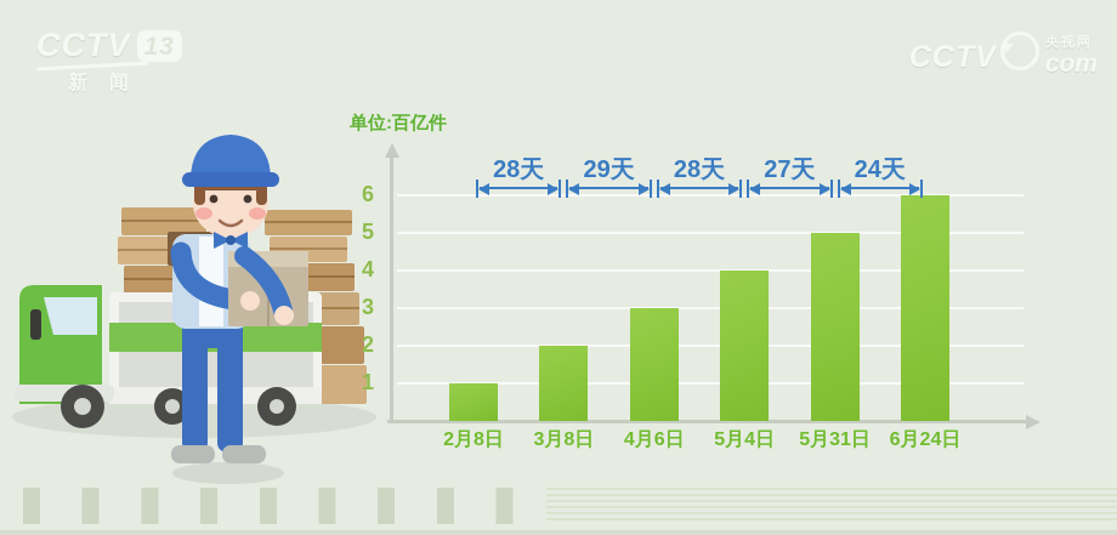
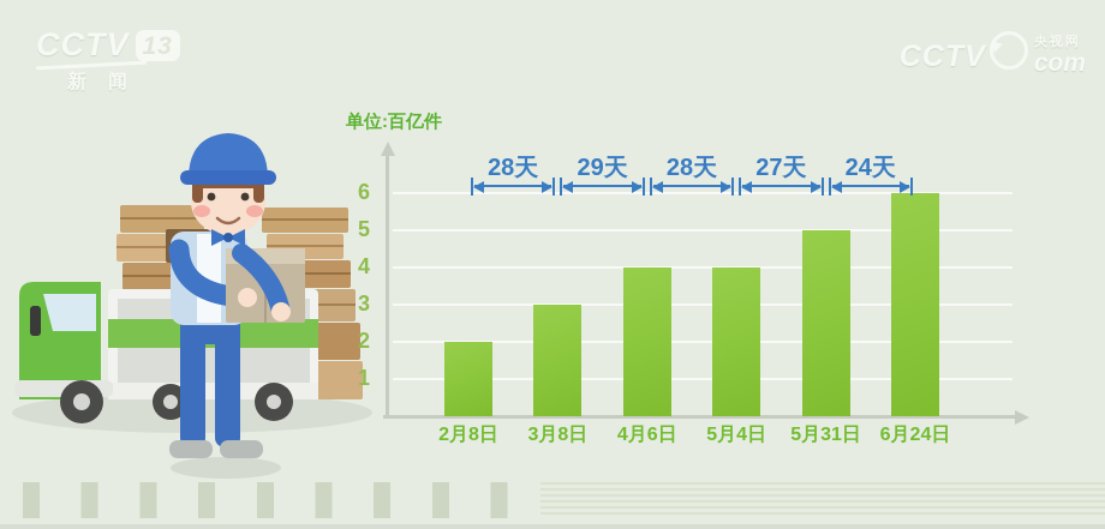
2月8日: 1 -> 2
3月8日: 2 -> 3
4月6日: 3 -> 4
